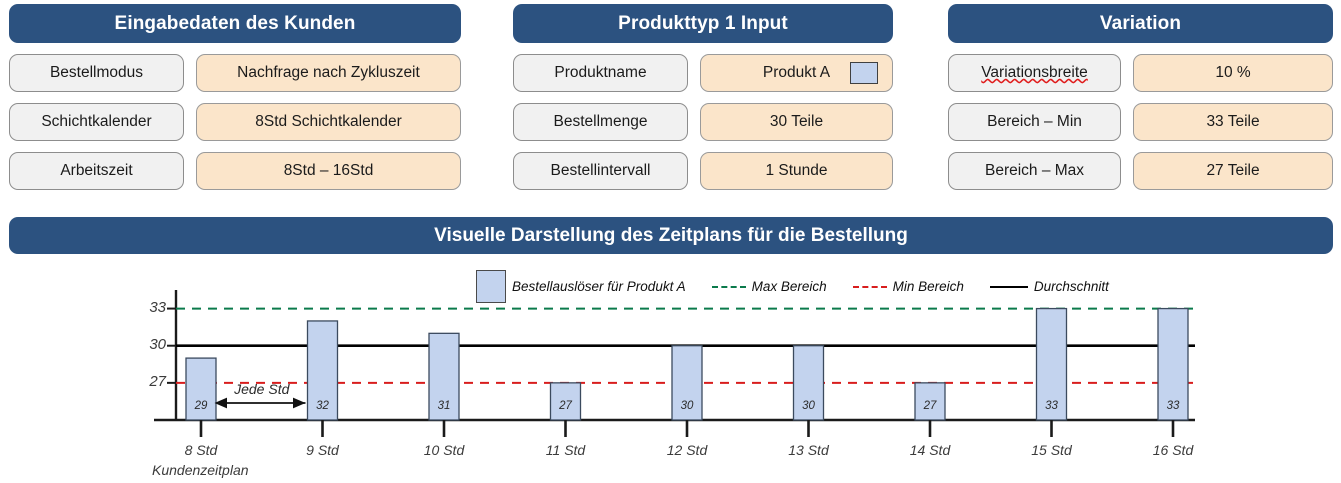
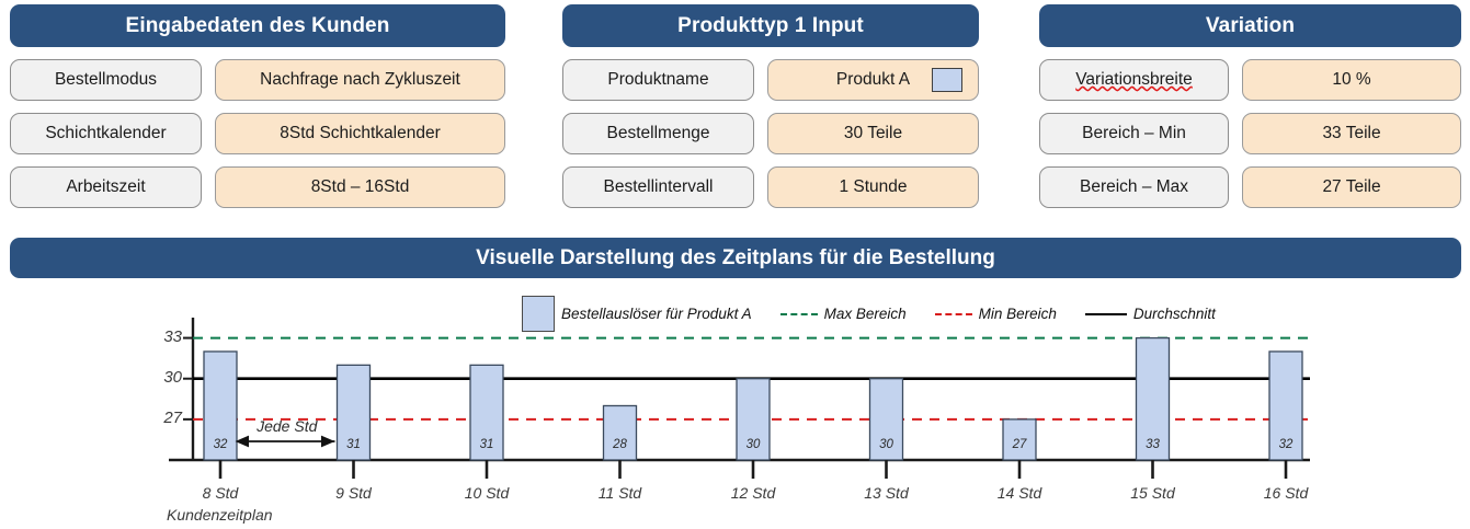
8 Std: 29 -> 32
9 Std: 32 -> 31
11 Std: 27 -> 28
16 Std: 33 -> 32
